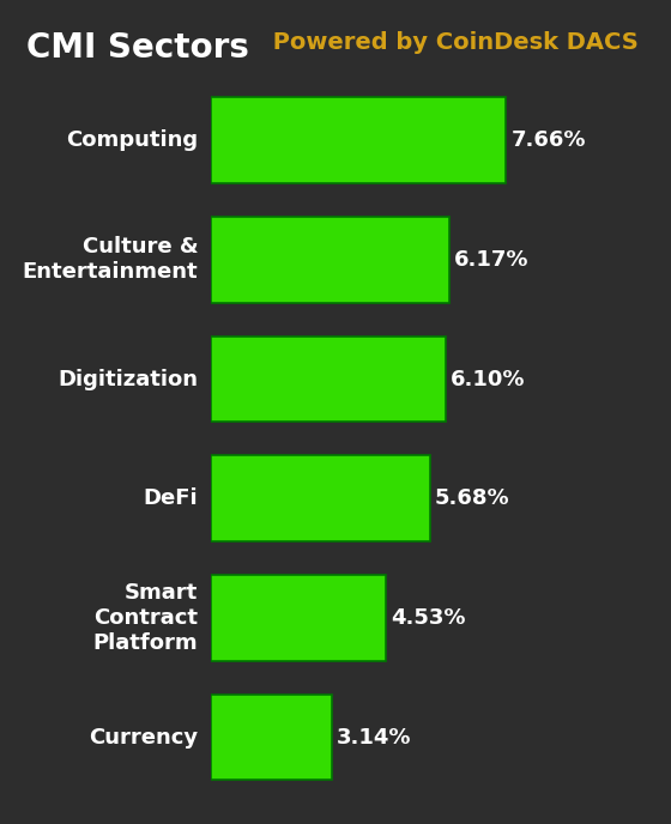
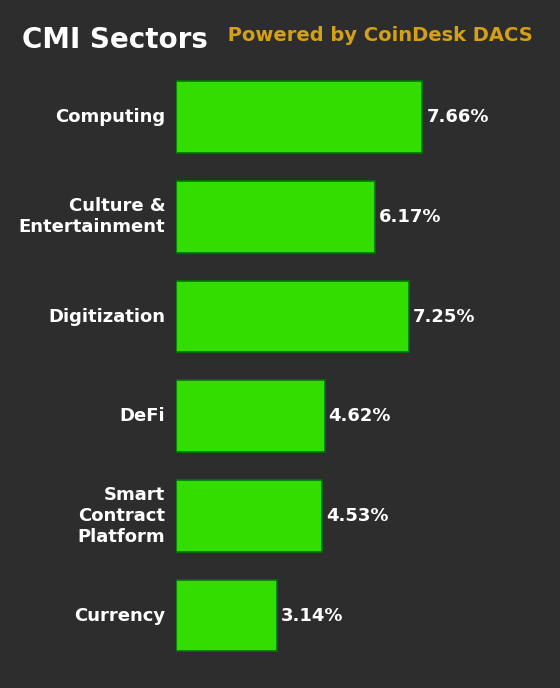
Digitization: 6.10% -> 7.25%
DeFi: 5.68% -> 4.62%
